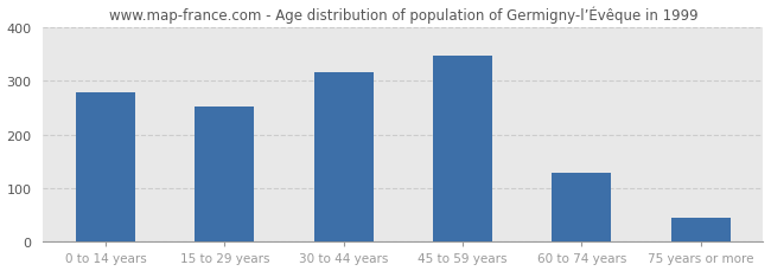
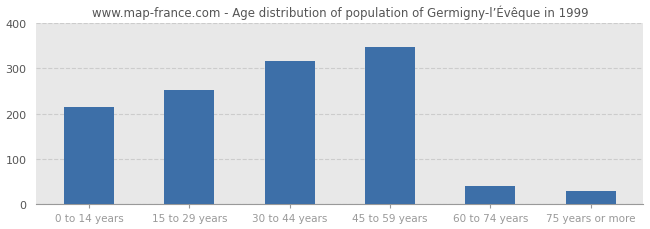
0 to 14 years: 278 -> 215
60 to 74 years: 128 -> 40
75 years or more: 46 -> 30
